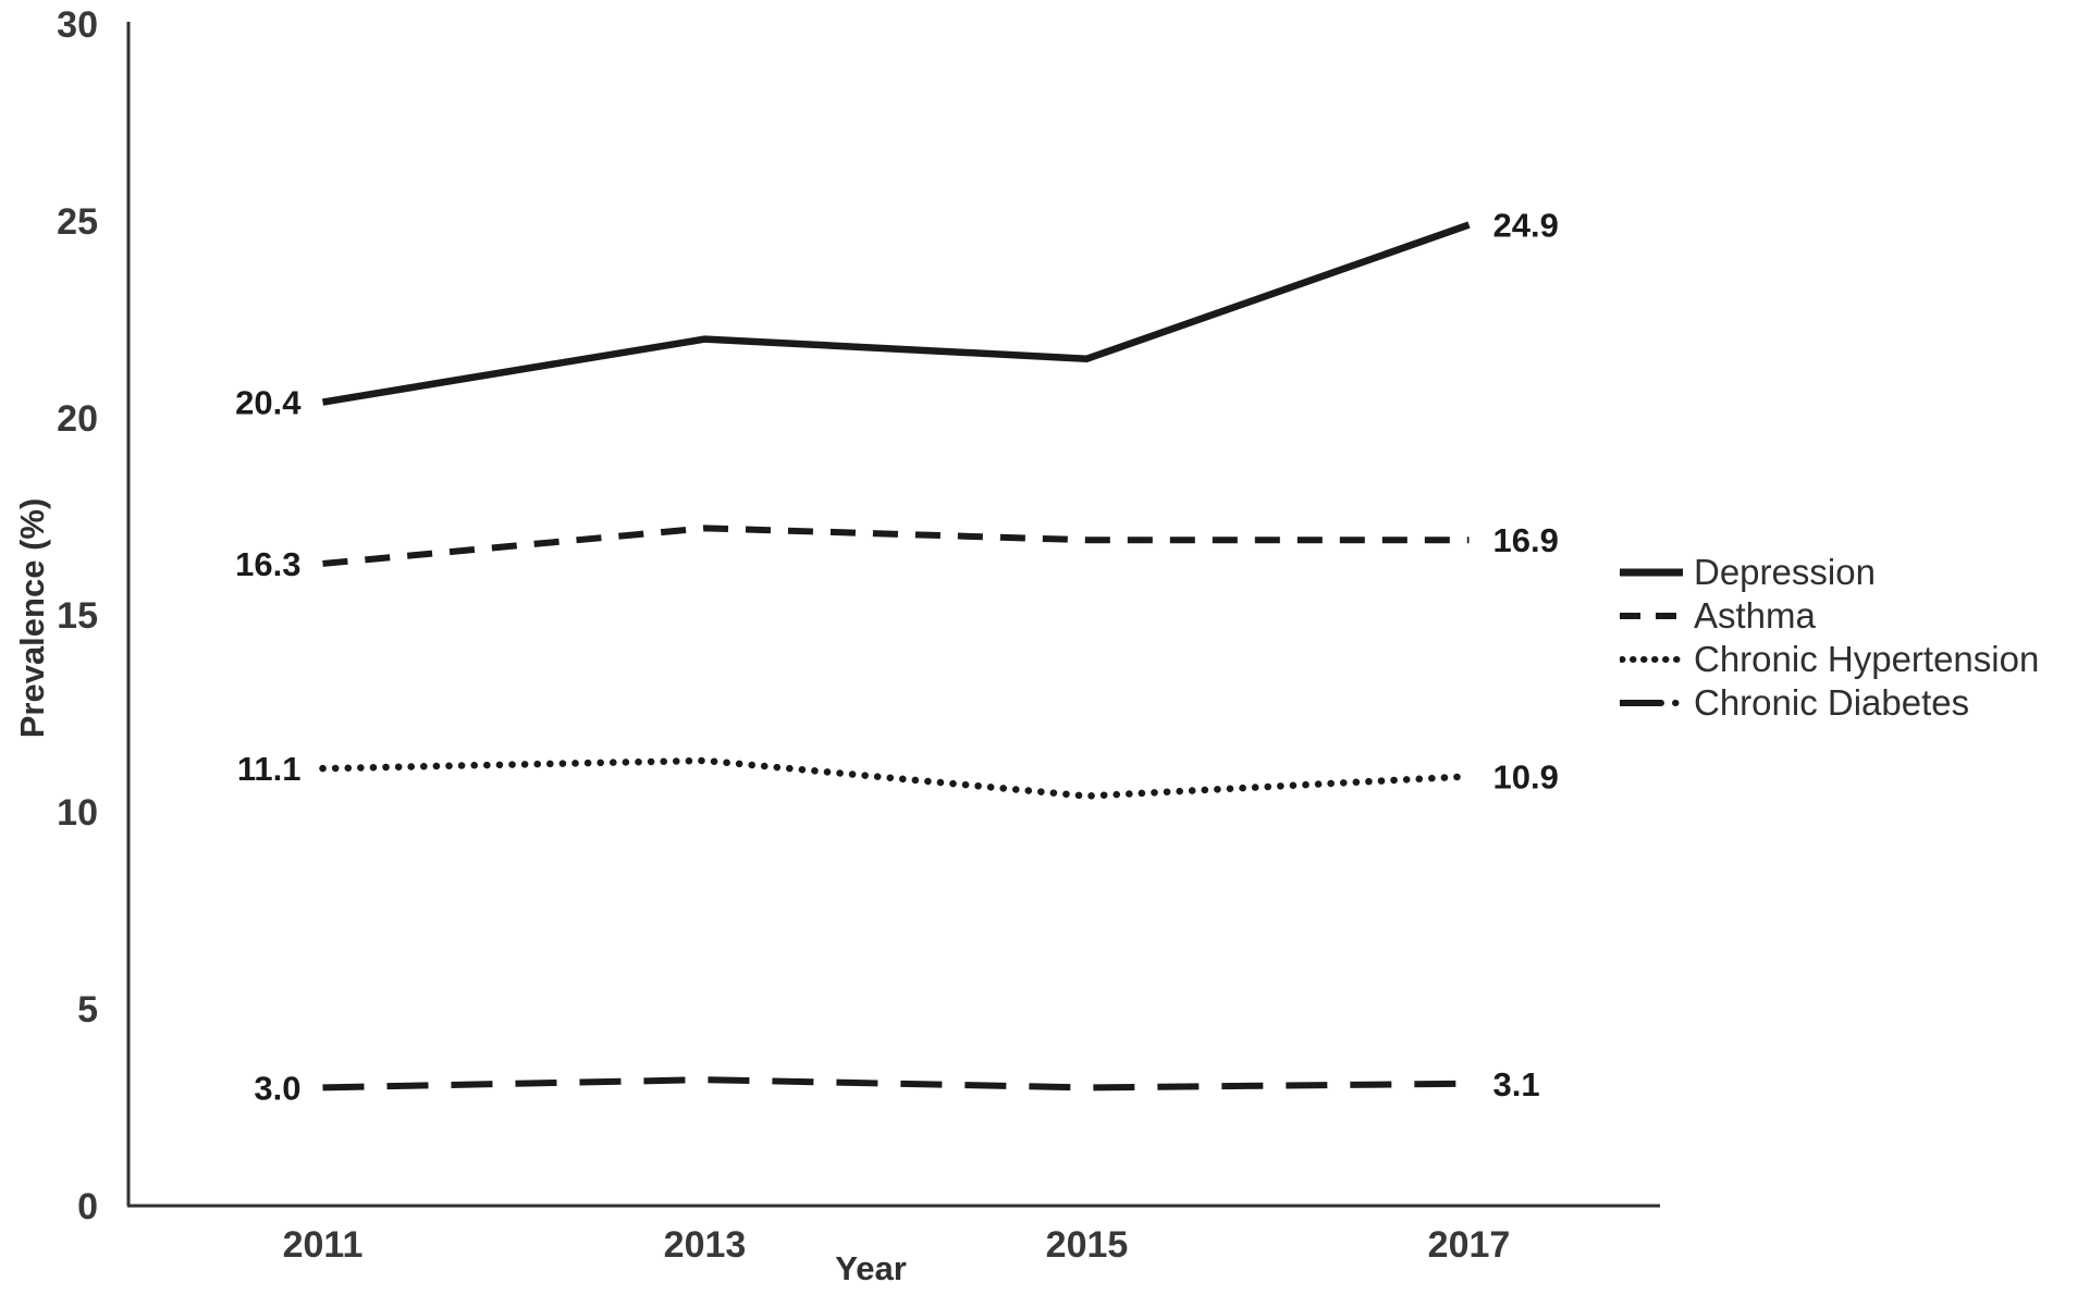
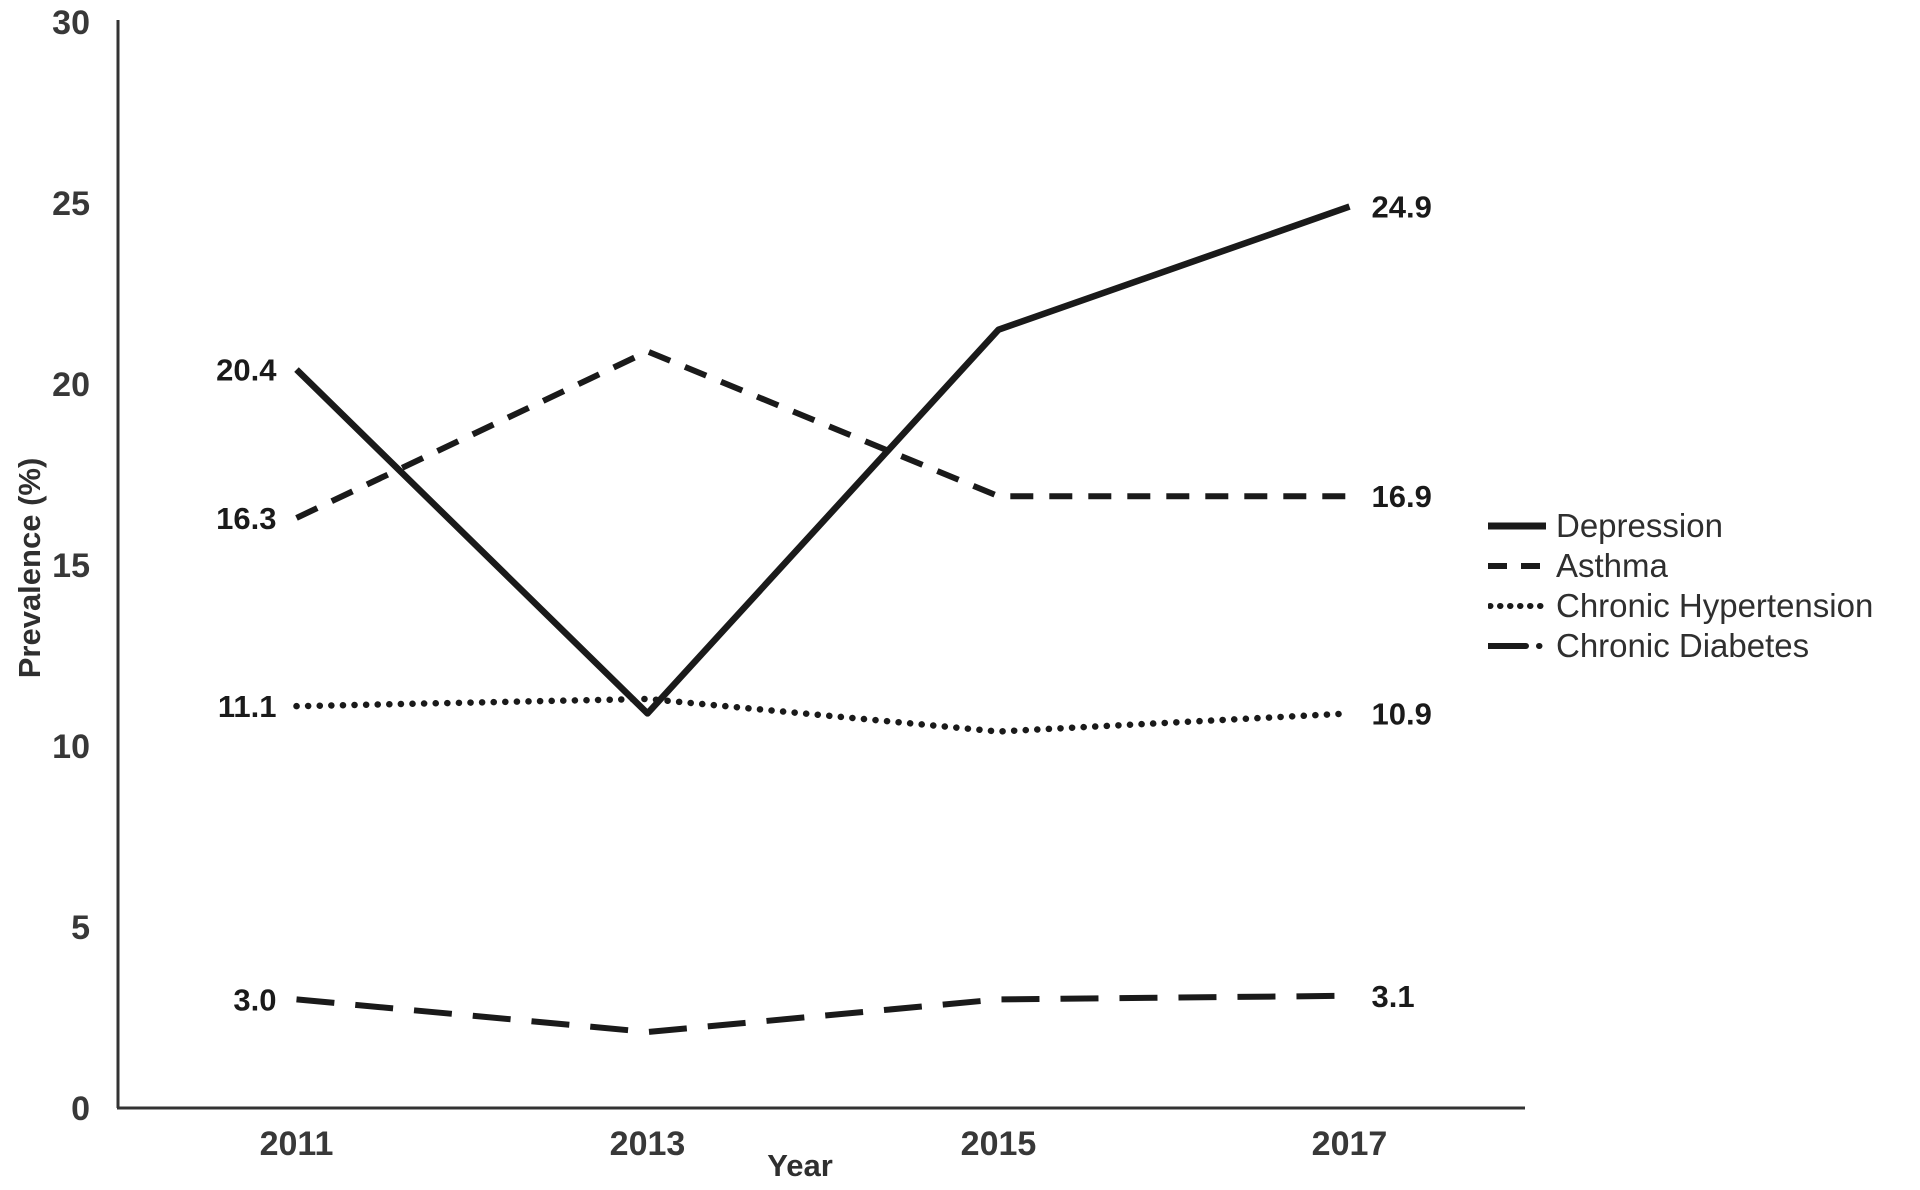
Depression/2013: 22.0 -> 10.9
Asthma/2013: 17.2 -> 20.9
Chronic Diabetes/2013: 3.2 -> 2.1
